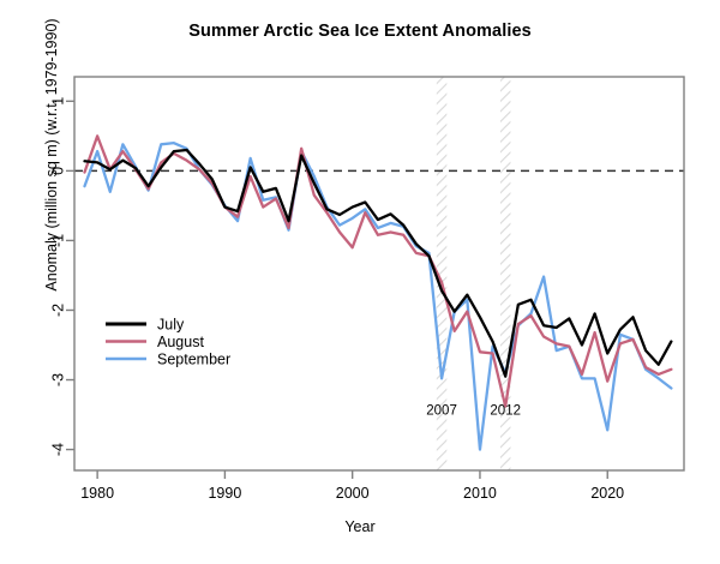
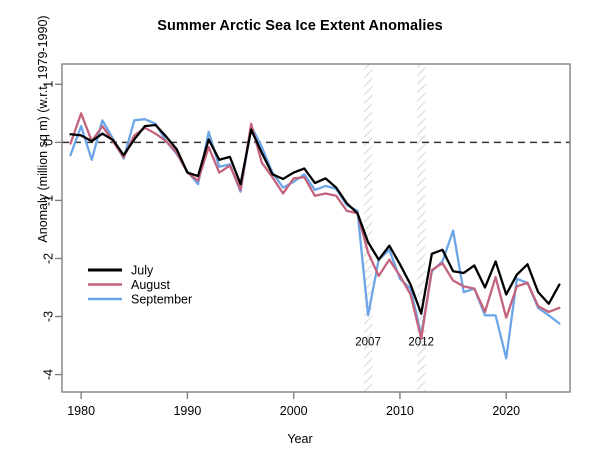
August/2000: -1.1 -> -0.6
August/2007: -1.6 -> -1.9
August/2010: -2.6 -> -2.3
September/2010: -4.0 -> -2.4
September/2012: -2.9 -> -3.3
